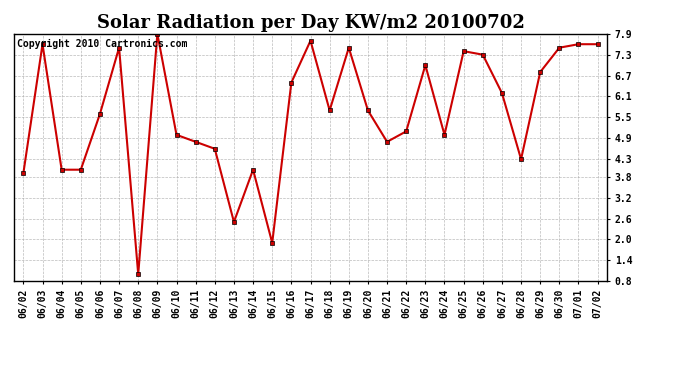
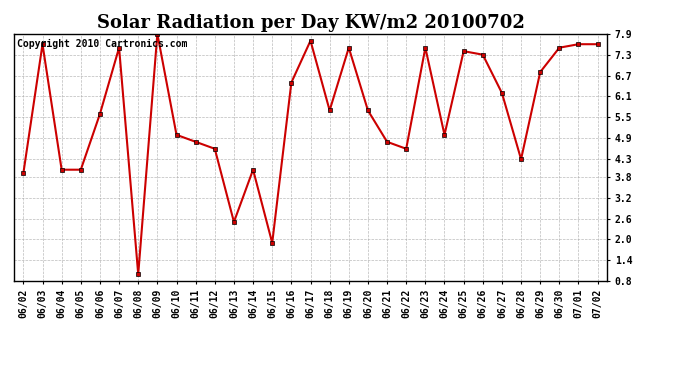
06/22: 5.1 -> 4.6
06/23: 7.0 -> 7.5
